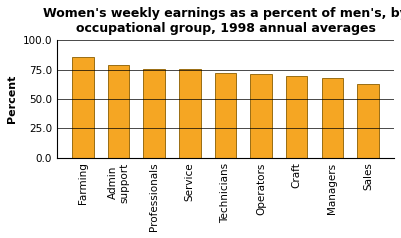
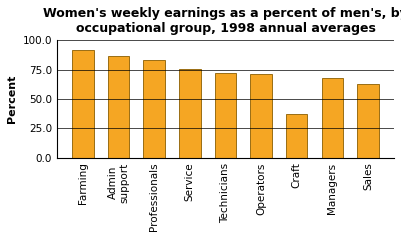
Farming: 86 -> 92
Admin support: 79 -> 87
Professionals: 75 -> 83
Craft: 69 -> 37
